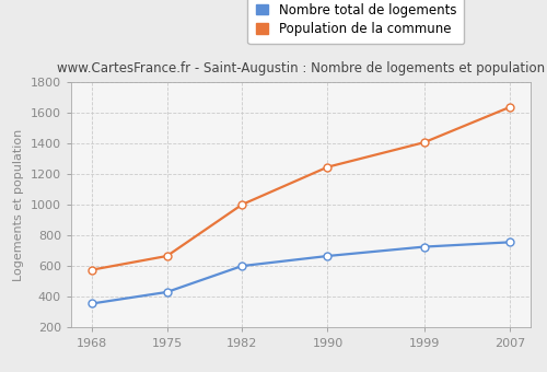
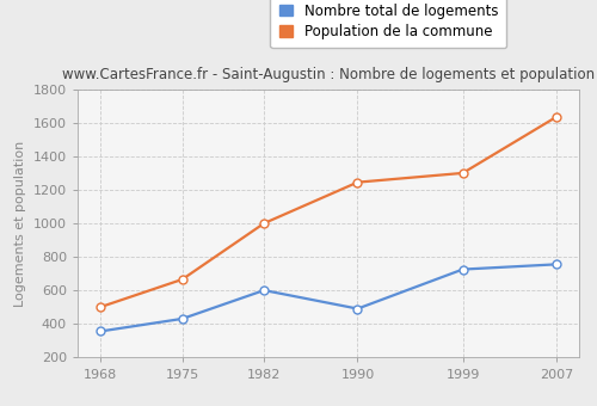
Population de la commune/1968: 580 -> 500
Nombre total de logements/1990: 660 -> 490
Population de la commune/1999: 1400 -> 1300
